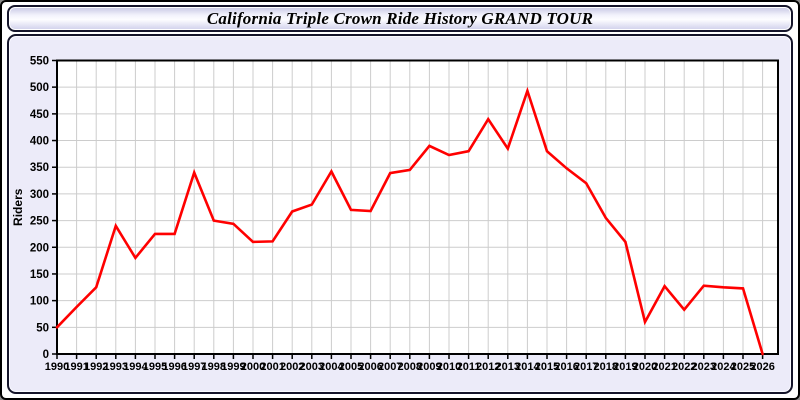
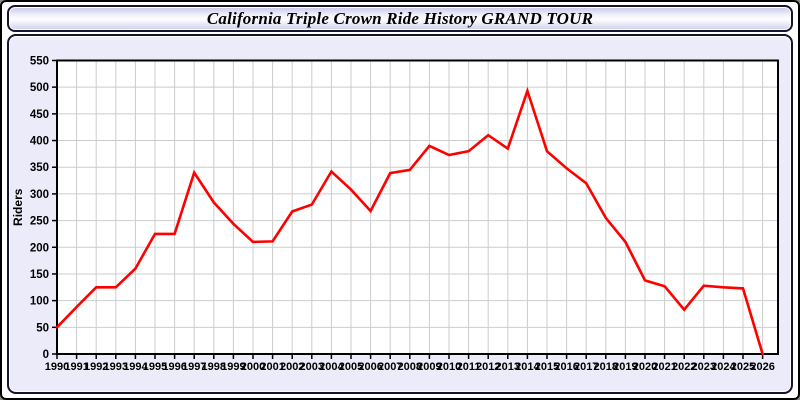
1993: 240 -> 120
1994: 180 -> 160
1998: 250 -> 280
2005: 270 -> 310
2012: 440 -> 410
2020: 60 -> 140
